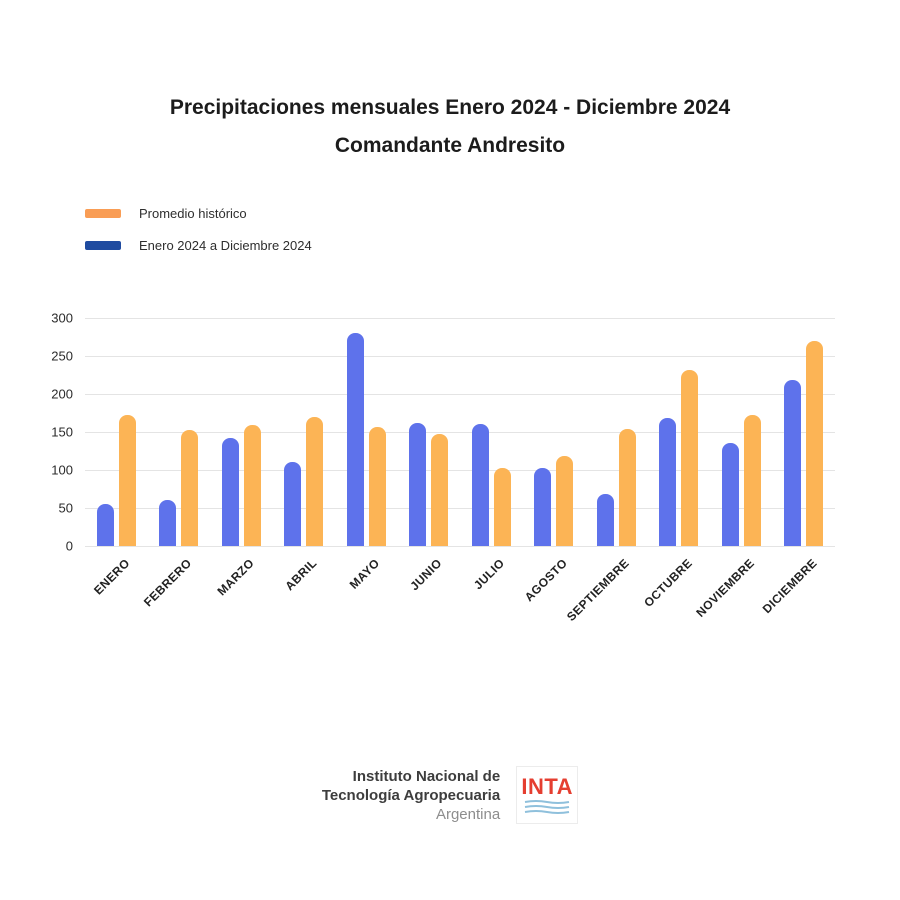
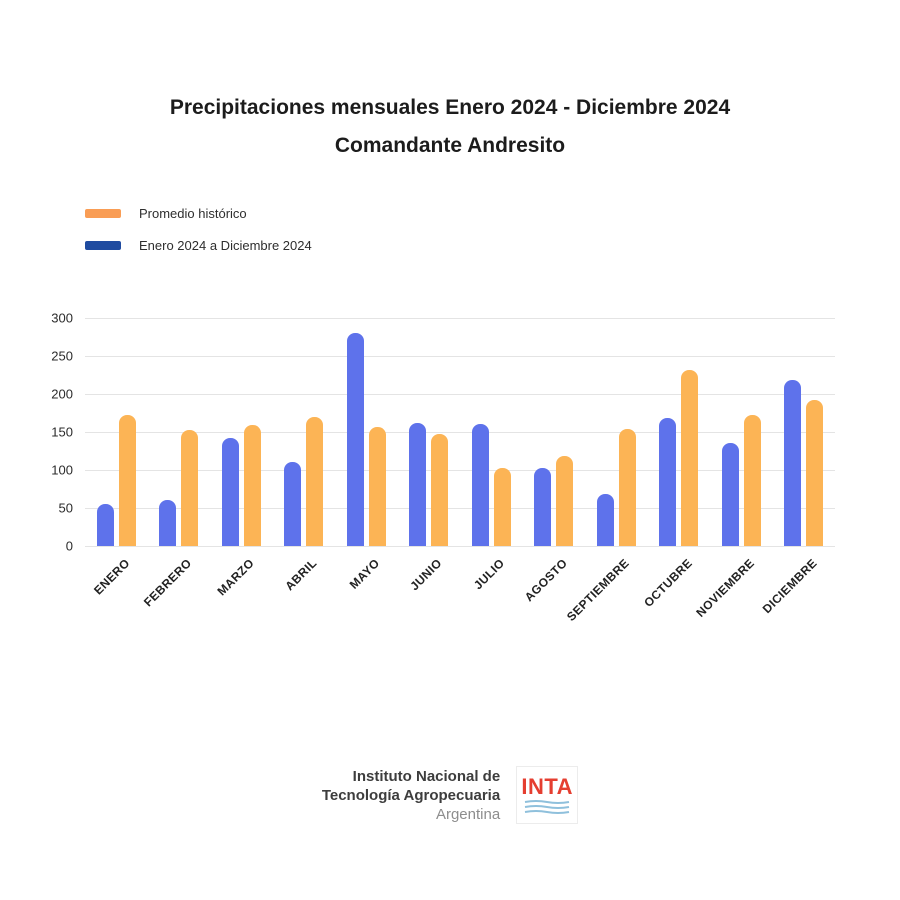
Promedio histórico/DICIEMBRE: 270 -> 190
